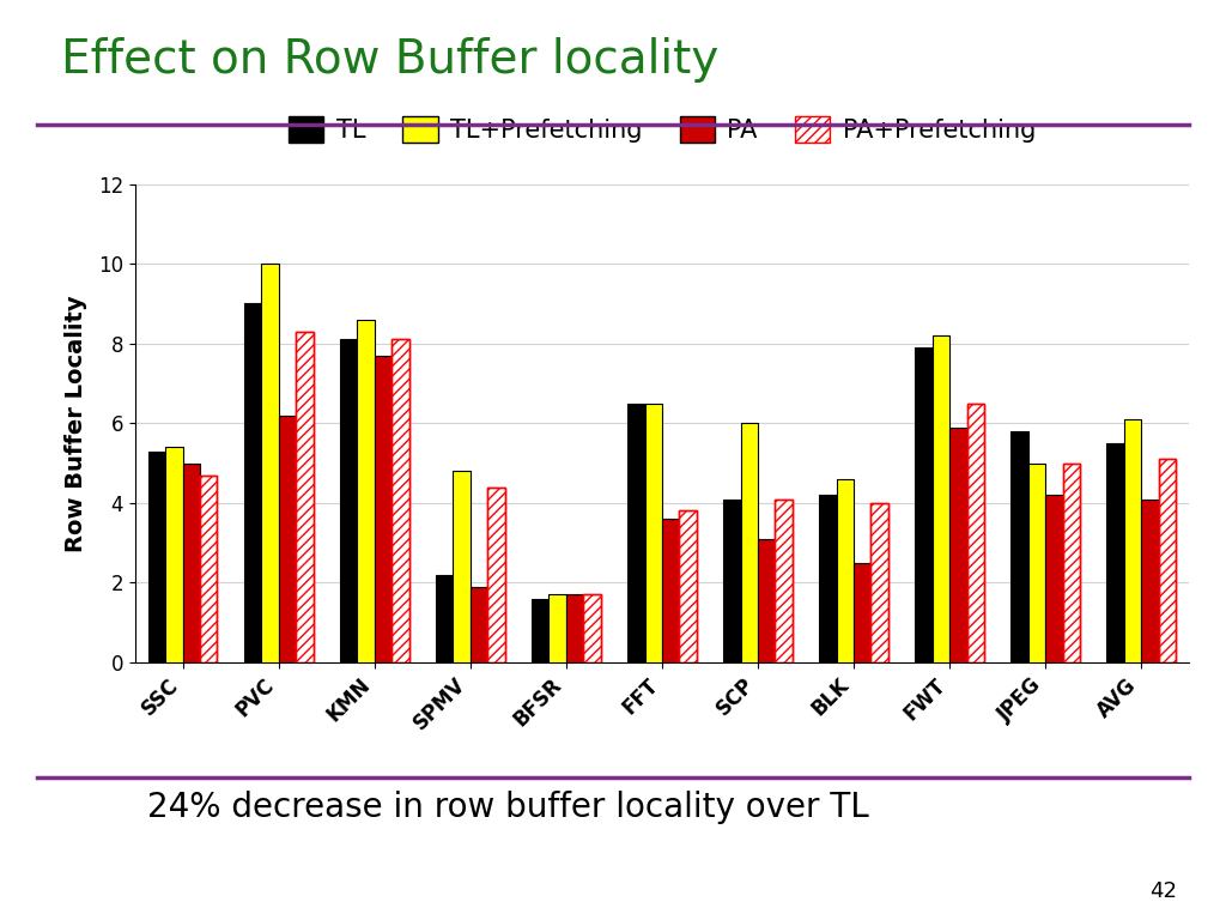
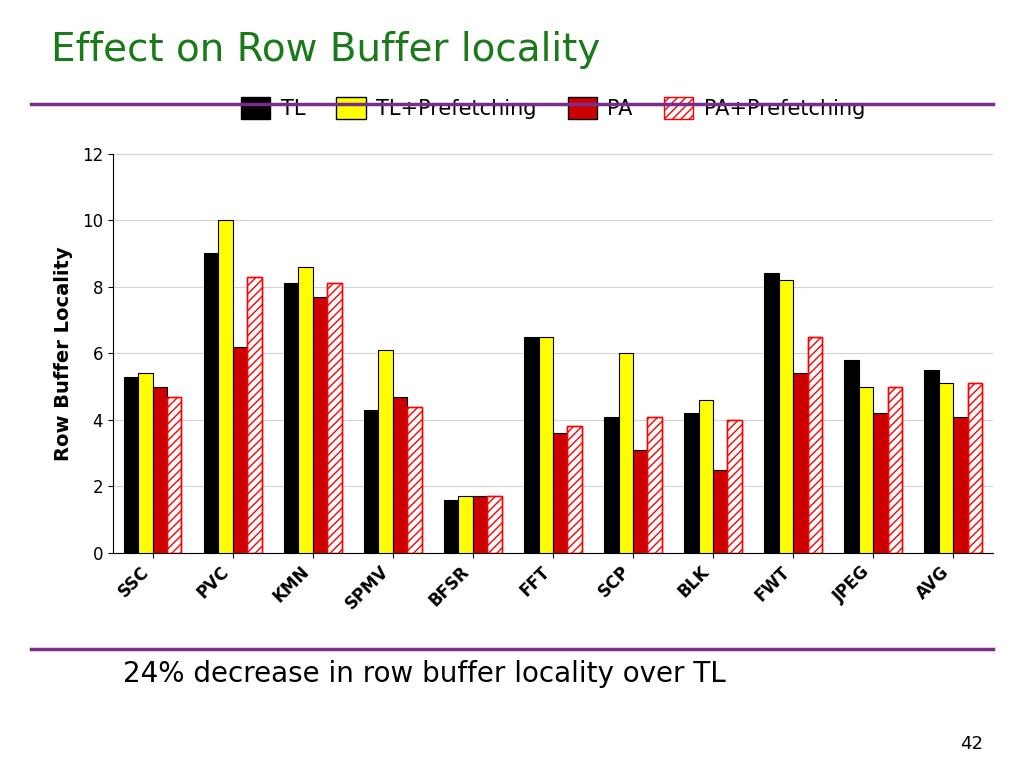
TL/SPMV: 2.2 -> 4.3
TL+Prefetching/SPMV: 4.8 -> 6.1
PA/SPMV: 1.9 -> 4.7
TL/FWT: 7.9 -> 8.4
PA/FWT: 5.9 -> 5.4
TL+Prefetching/AVG: 6.1 -> 5.1
